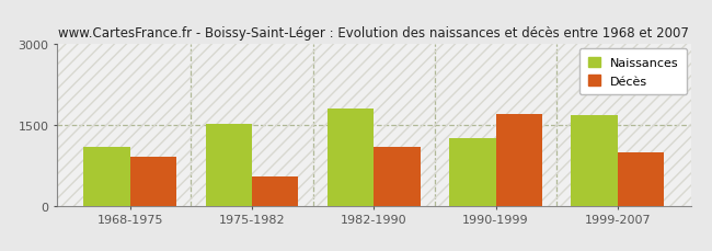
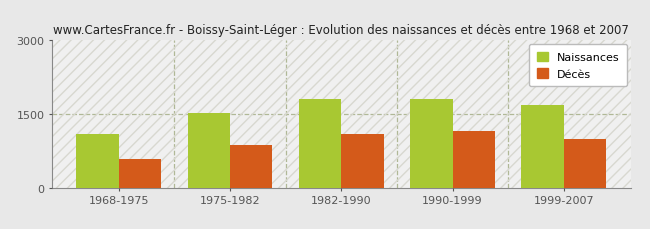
Décès/1968-1975: 900 -> 590
Décès/1975-1982: 550 -> 870
Naissances/1990-1999: 1250 -> 1810
Décès/1990-1999: 1700 -> 1160
